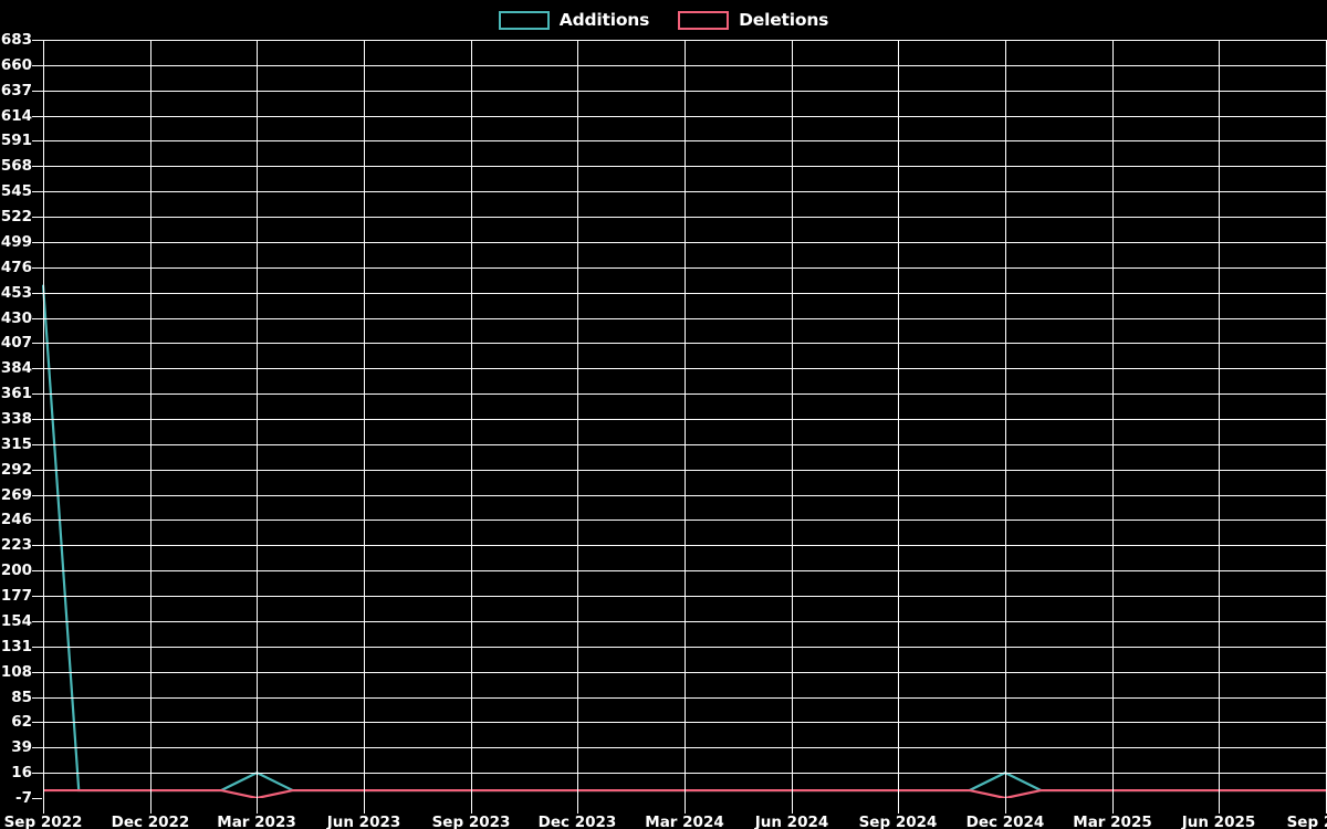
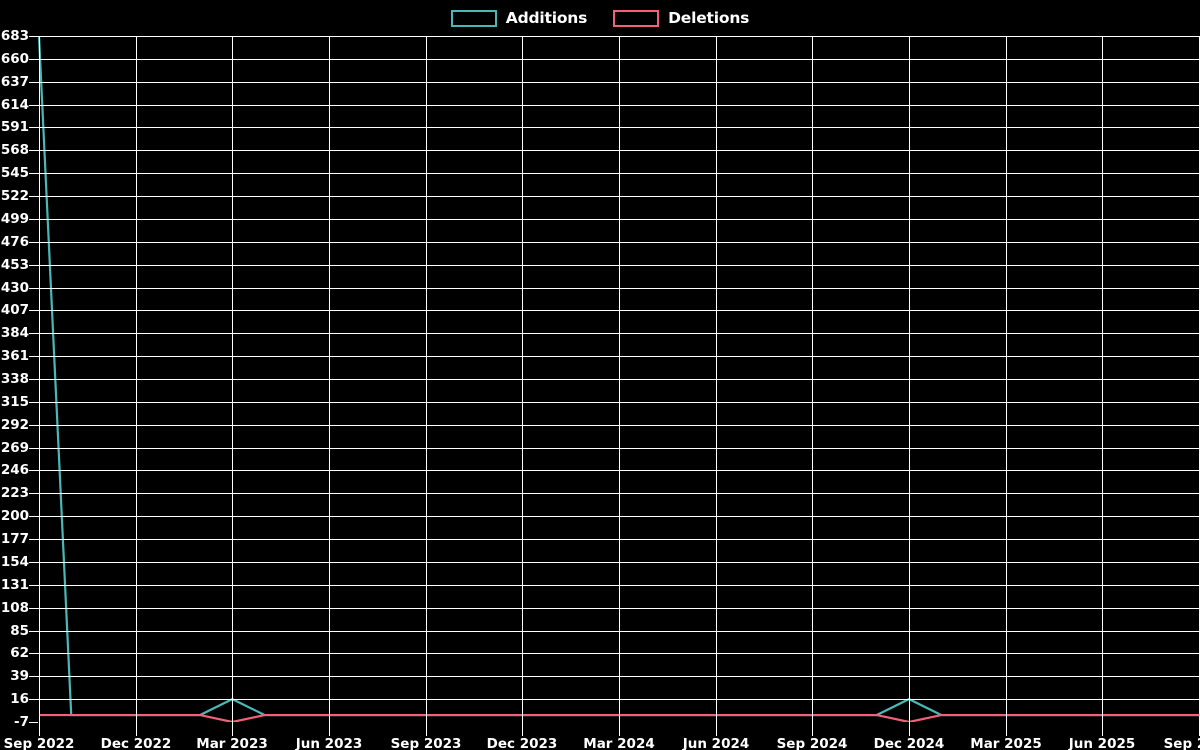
Additions/Sep 2022: 460 -> 680
